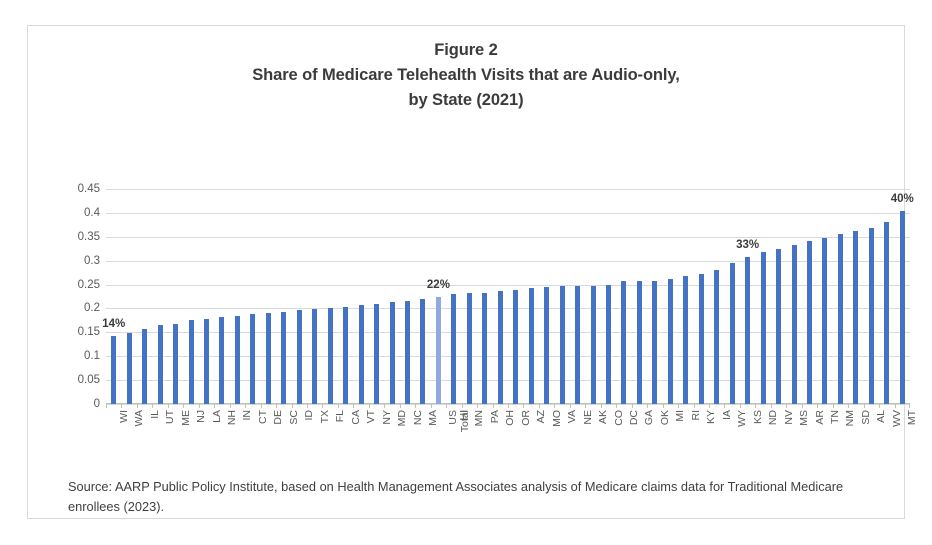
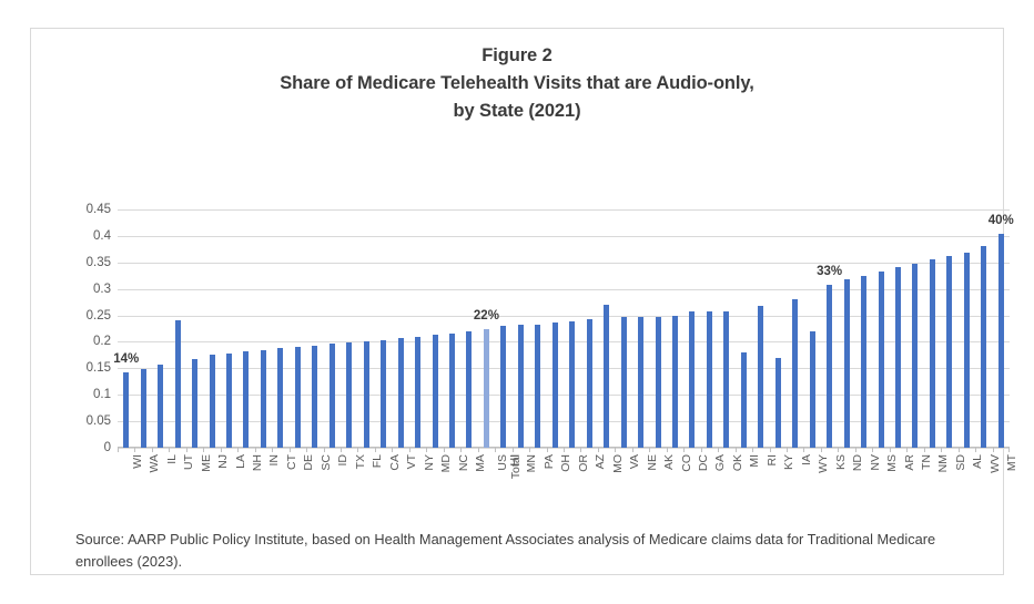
UT: 0.17 -> 0.24
MO: 0.24 -> 0.27
MI: 0.26 -> 0.18
KY: 0.27 -> 0.17
WY: 0.29 -> 0.22
